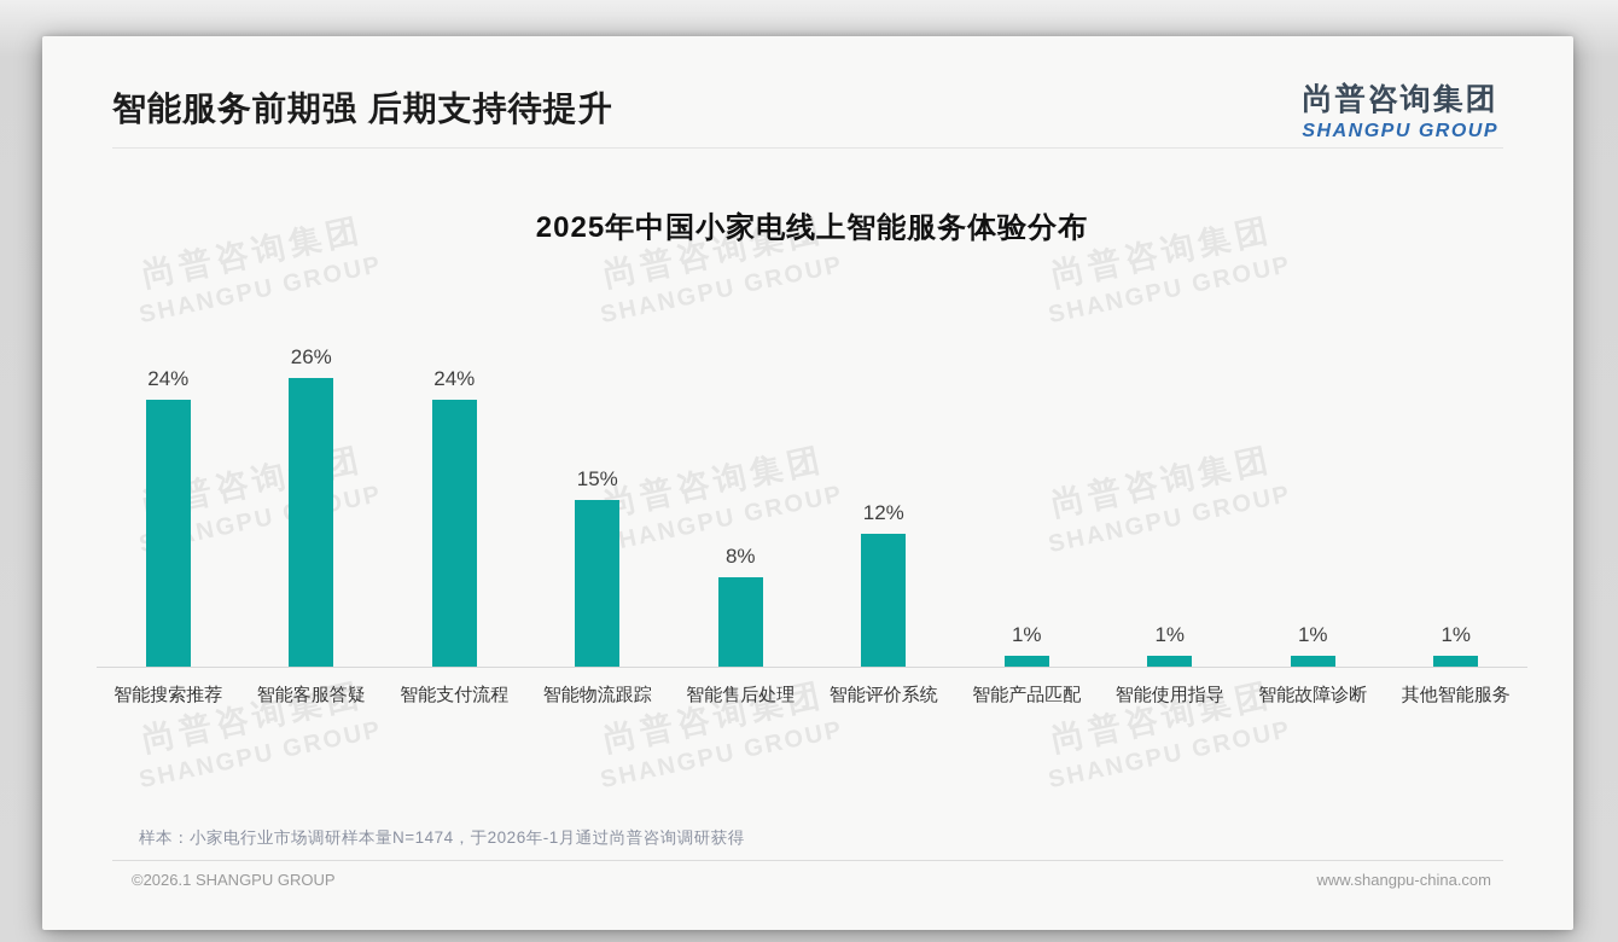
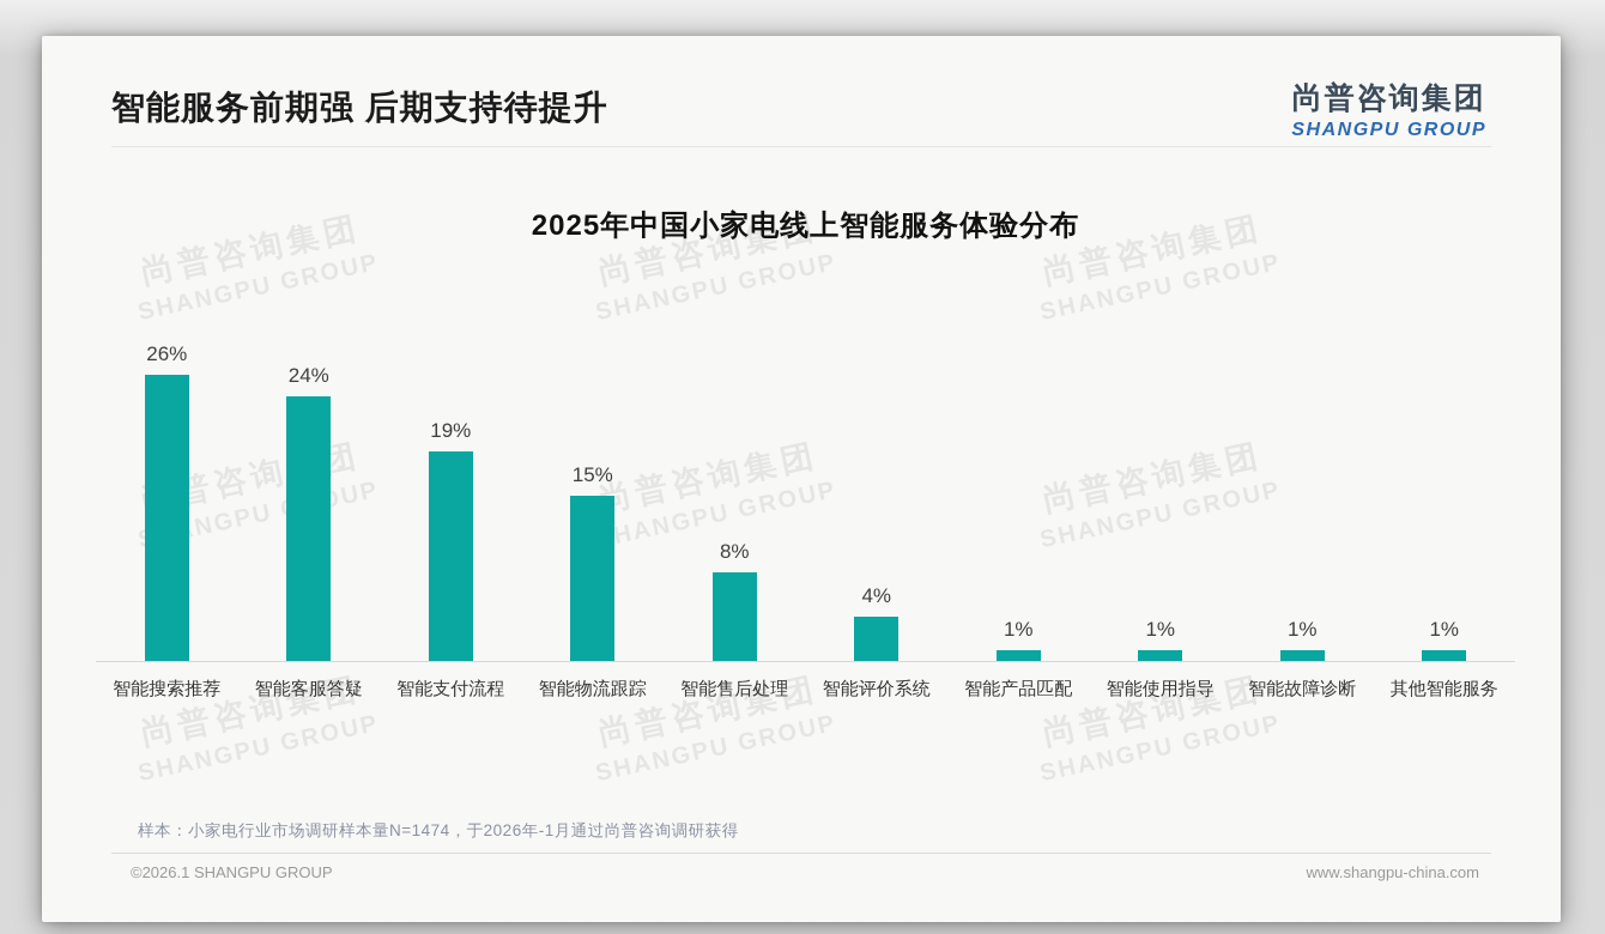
智能搜索推荐: 24% -> 26%
智能客服答疑: 26% -> 24%
智能支付流程: 24% -> 19%
智能评价系统: 12% -> 4%
